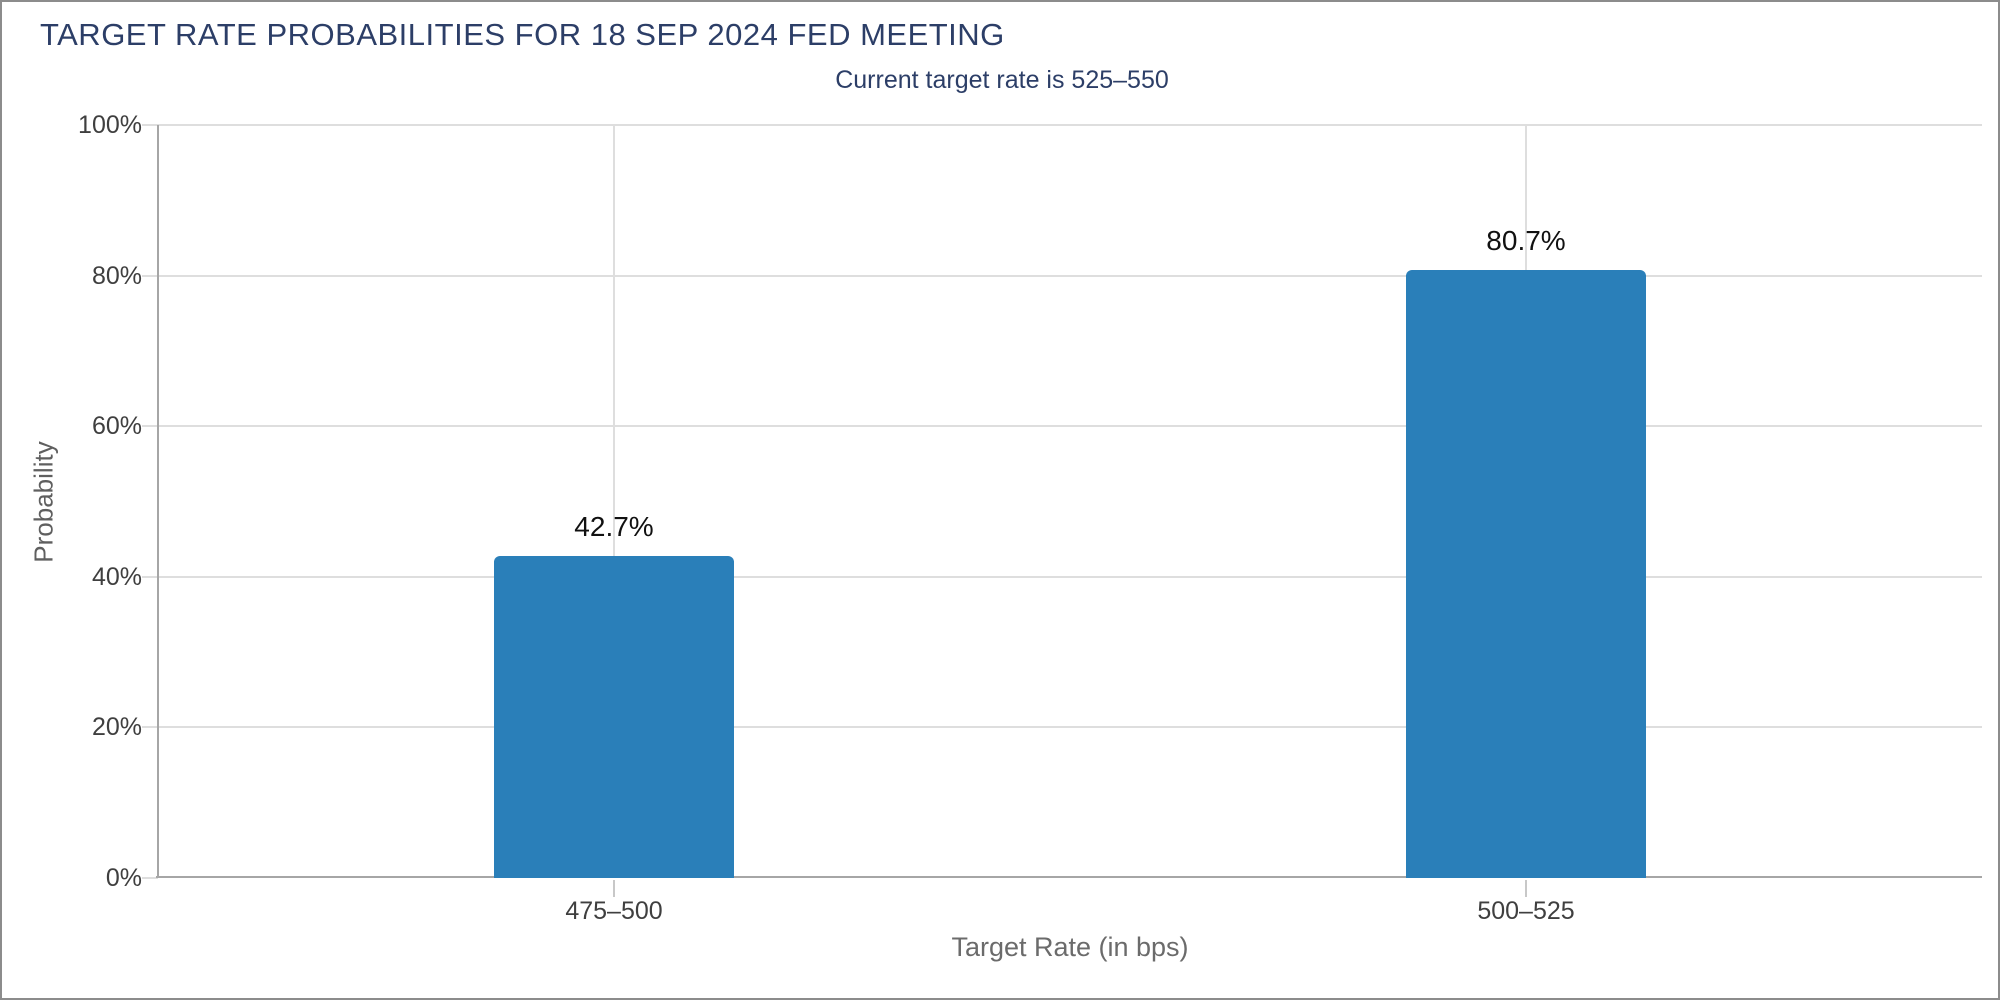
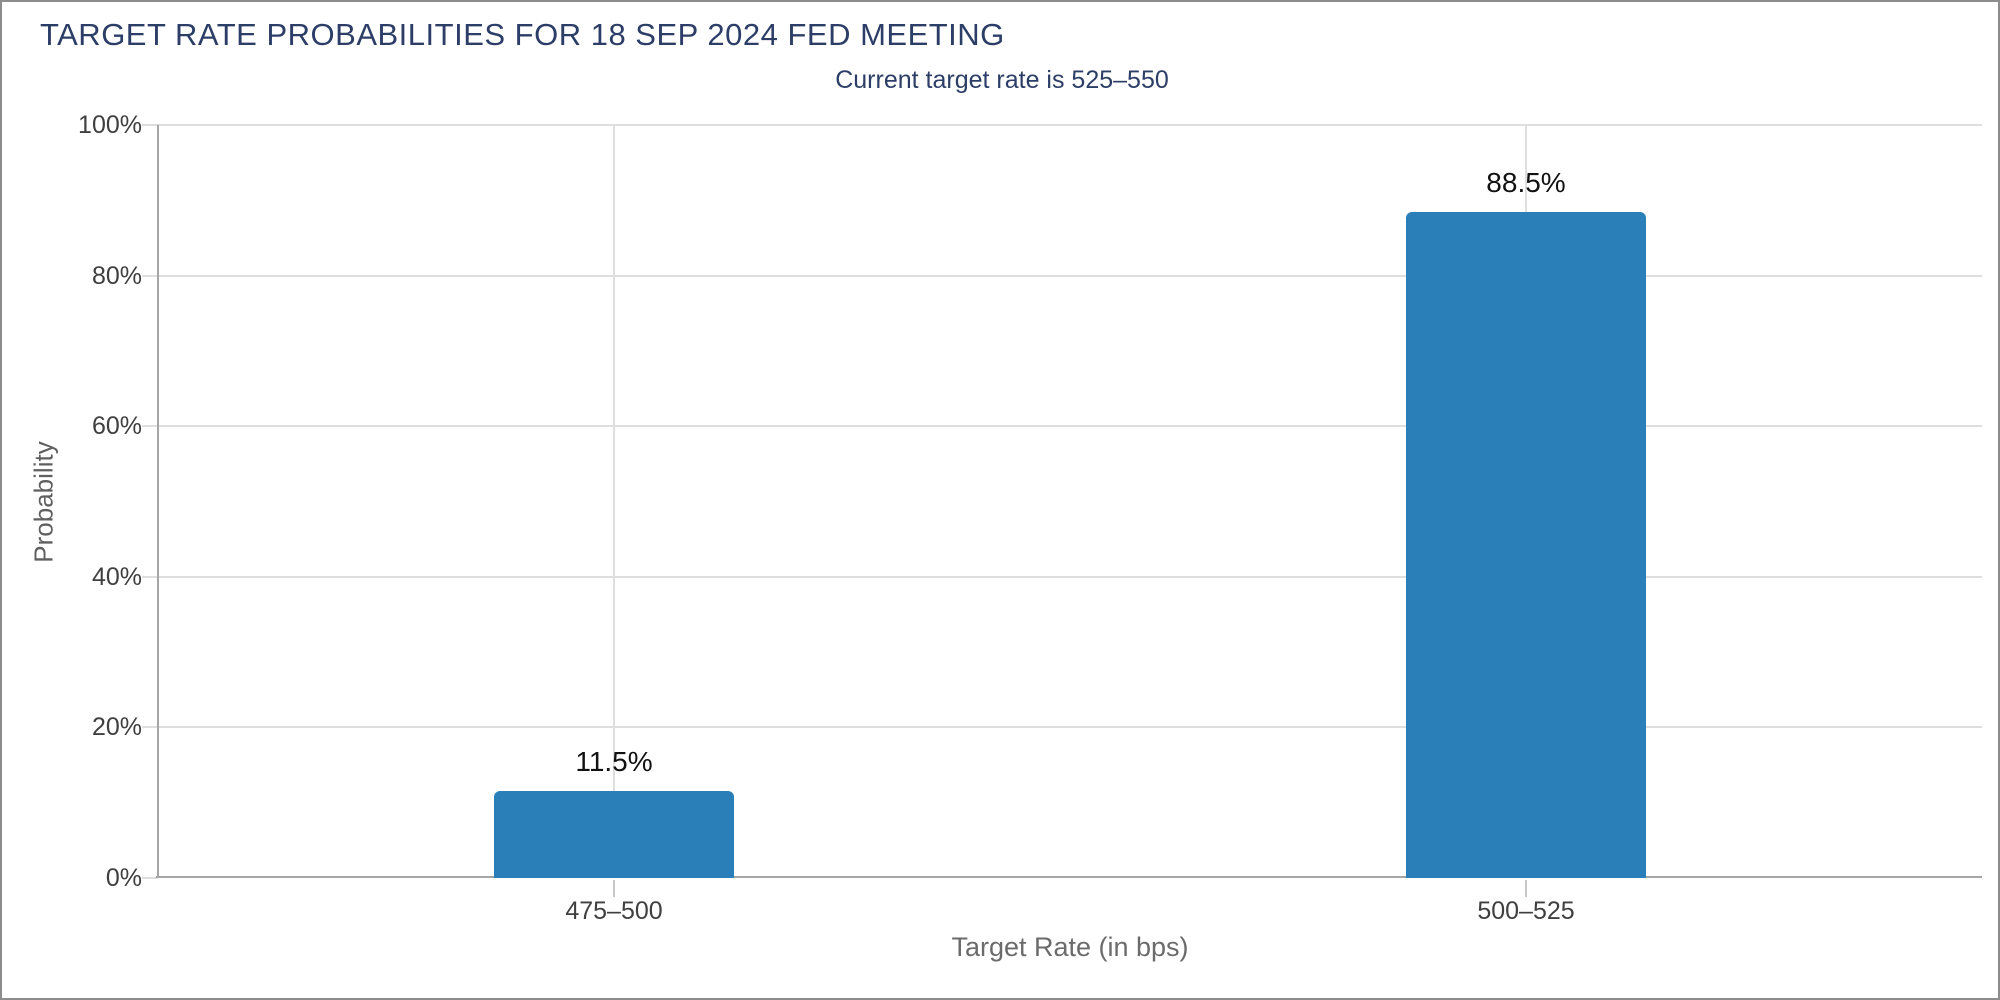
475–500: 42.7% -> 11.5%
500–525: 80.7% -> 88.5%
